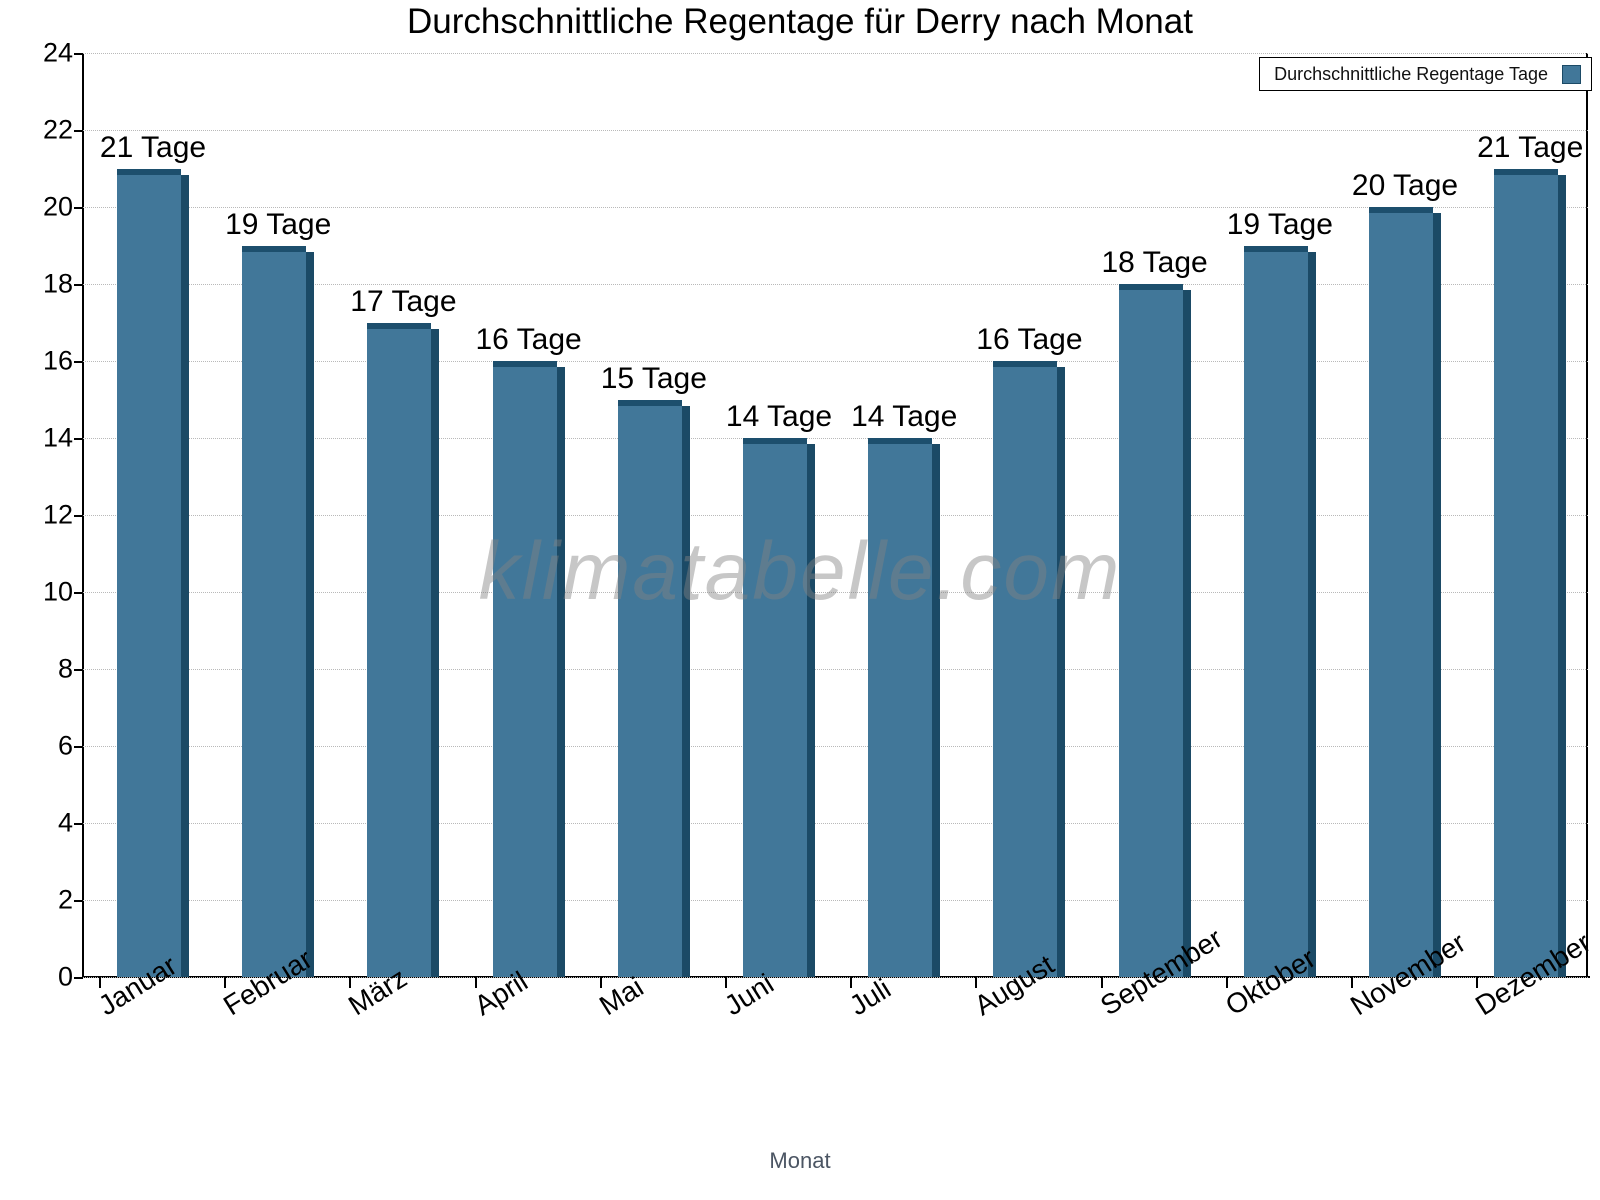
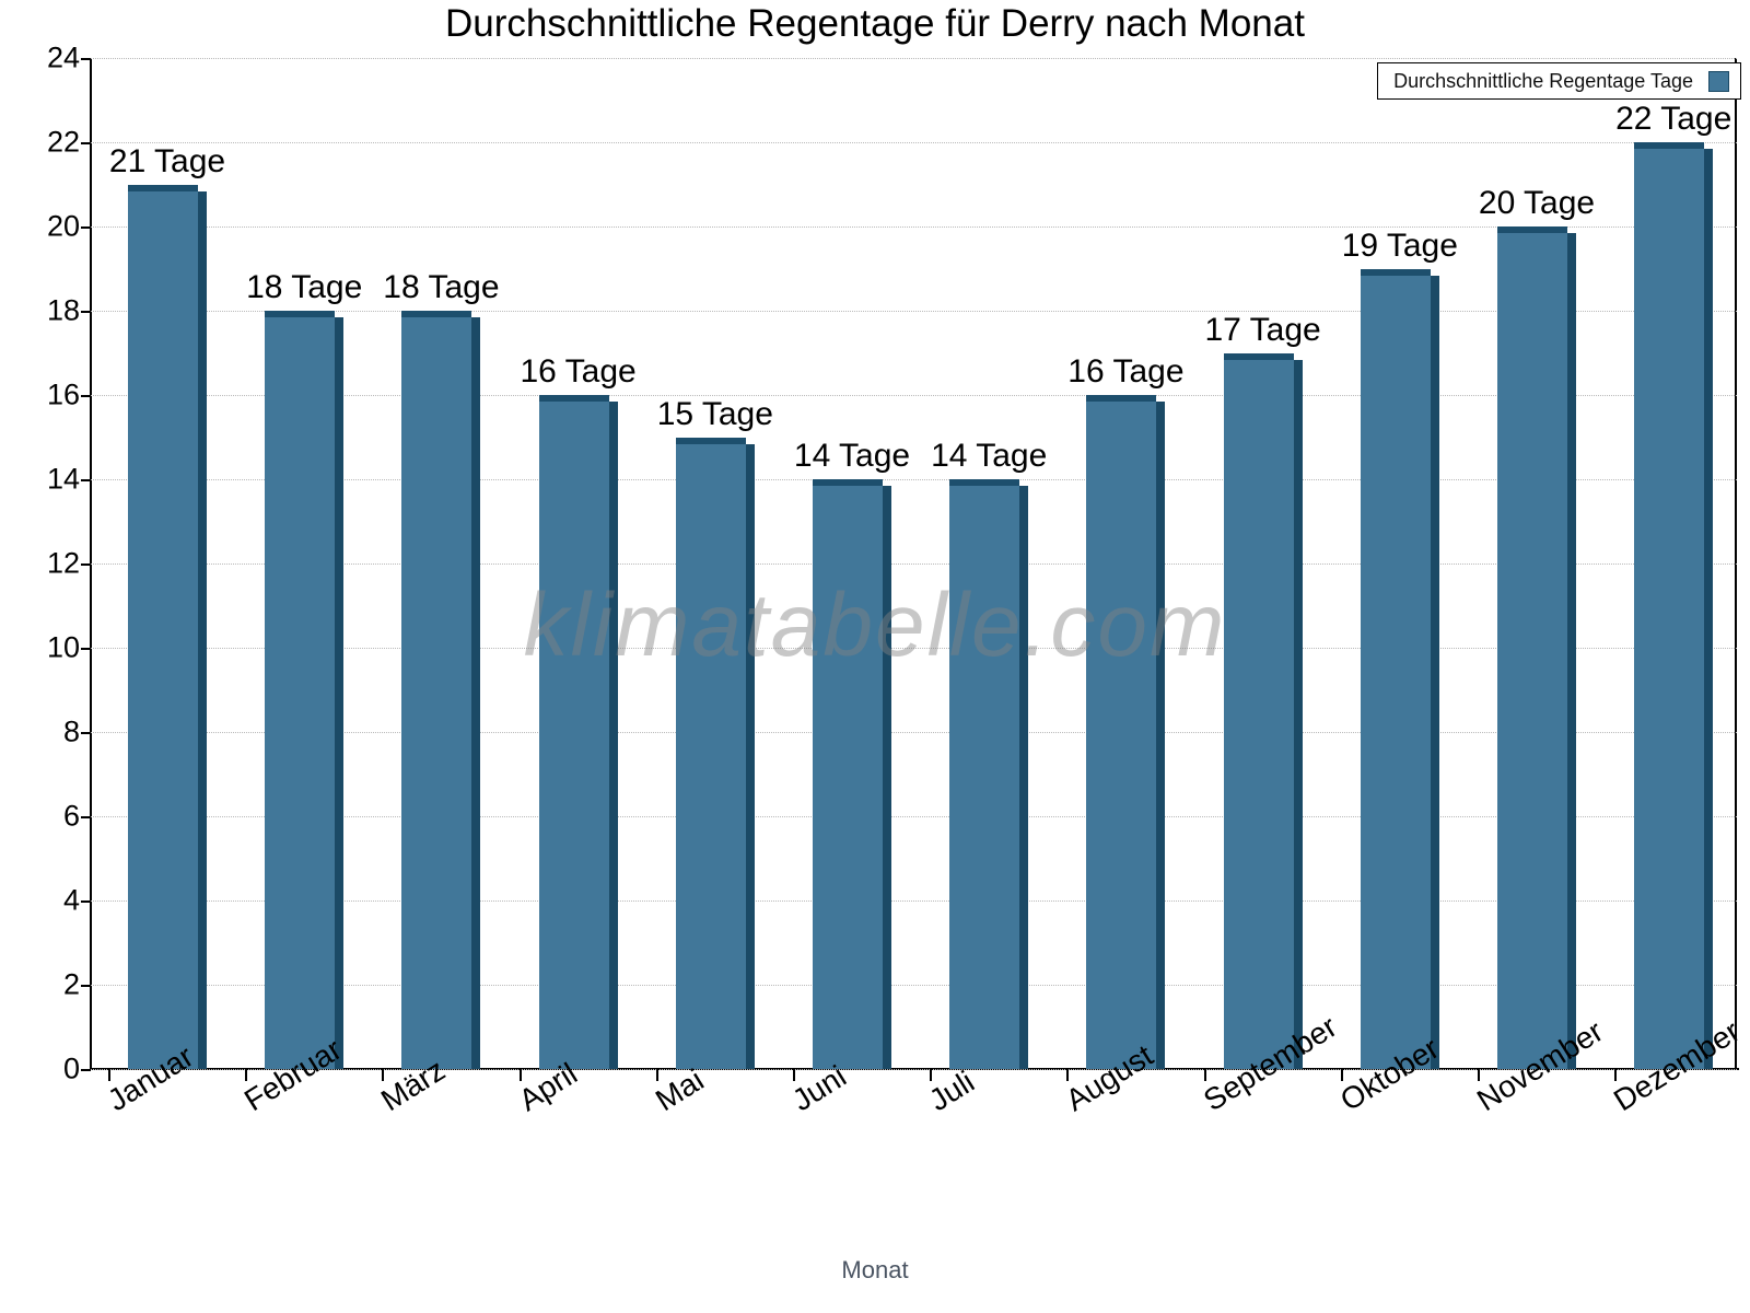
Februar: 19 -> 18
März: 17 -> 18
September: 18 -> 17
Dezember: 21 -> 22
